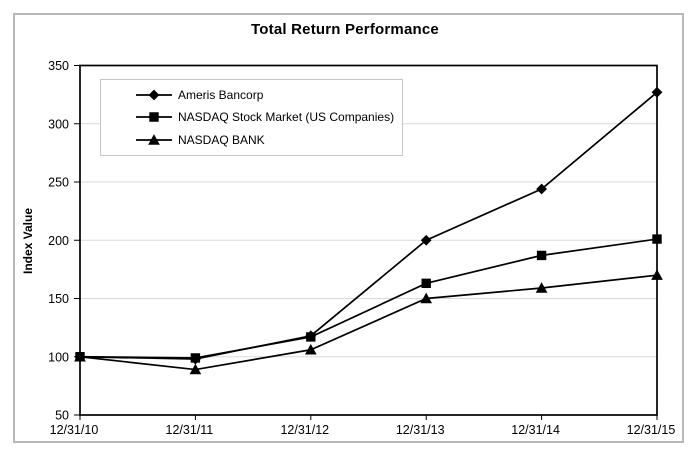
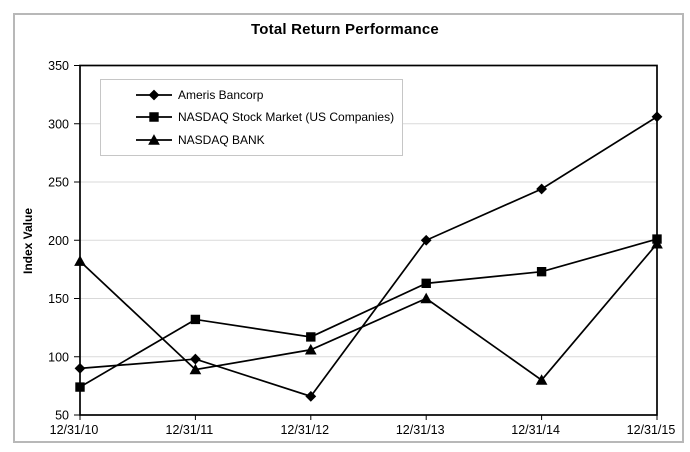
Ameris Bancorp/12/31/10: 100 -> 90
NASDAQ Stock Market (US Companies)/12/31/10: 100 -> 74
NASDAQ BANK/12/31/10: 100 -> 182
NASDAQ Stock Market (US Companies)/12/31/11: 99 -> 132
Ameris Bancorp/12/31/12: 118 -> 66
NASDAQ Stock Market (US Companies)/12/31/14: 187 -> 173
NASDAQ BANK/12/31/14: 159 -> 80
Ameris Bancorp/12/31/15: 327 -> 306
NASDAQ BANK/12/31/15: 170 -> 197
